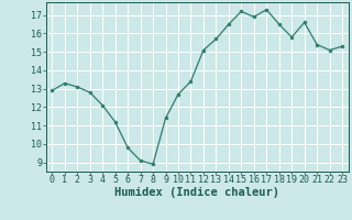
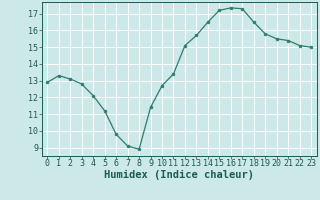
16: 16.9 -> 17.4
20: 16.6 -> 15.5
23: 15.3 -> 15.0
